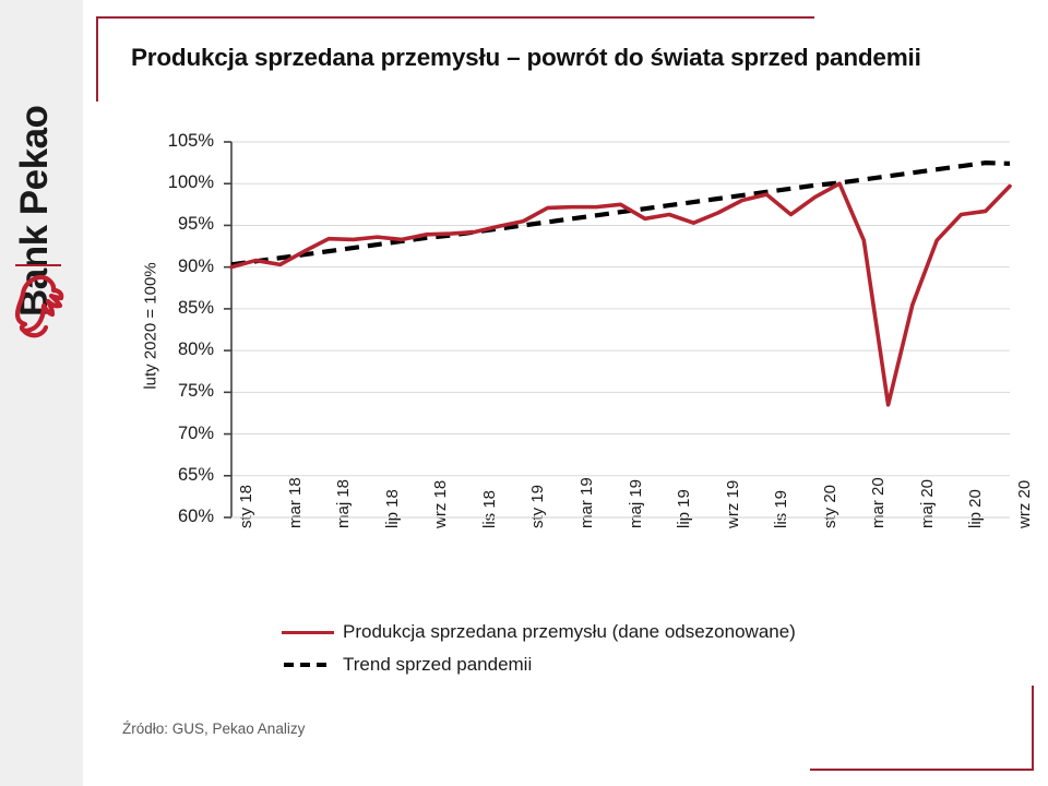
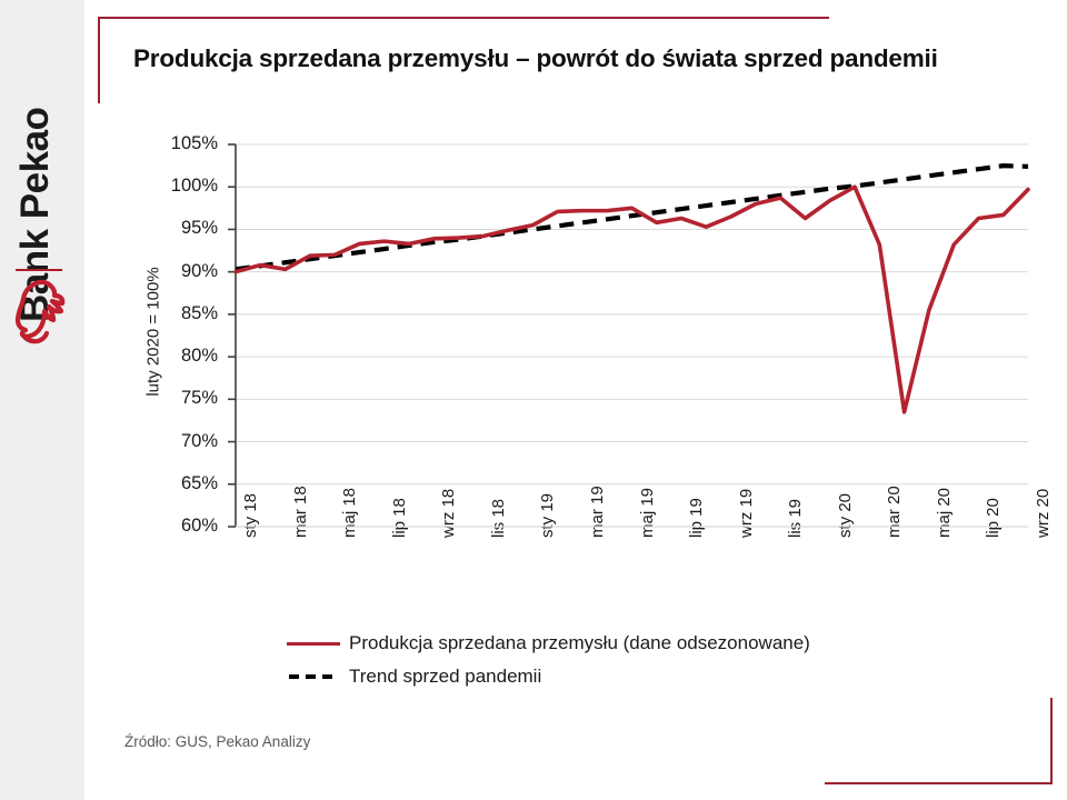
Produkcja sprzedana przemysłu (dane odsezonowane)/maj 18: 93% -> 92%
